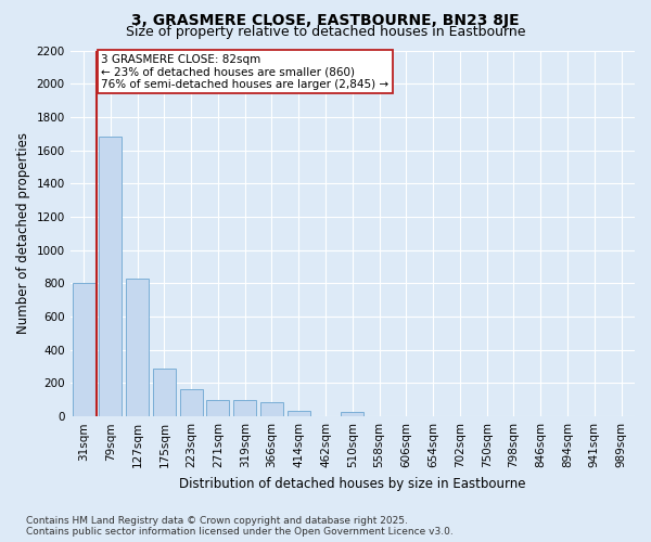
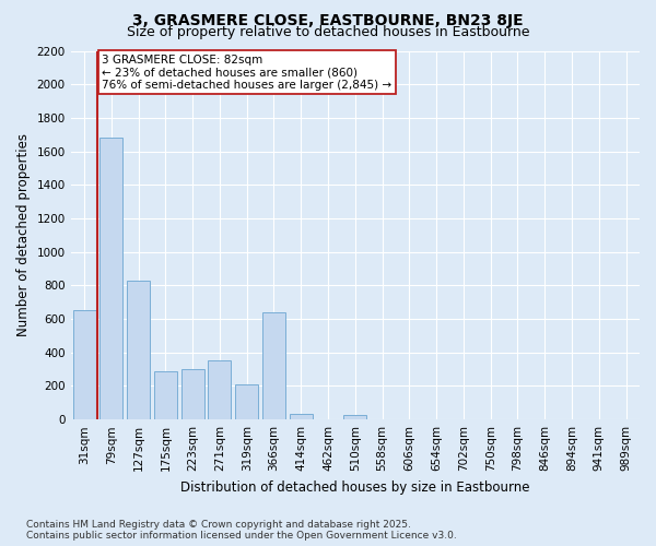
31sqm: 800 -> 650
223sqm: 160 -> 300
271sqm: 100 -> 350
319sqm: 100 -> 210
366sqm: 80 -> 640
